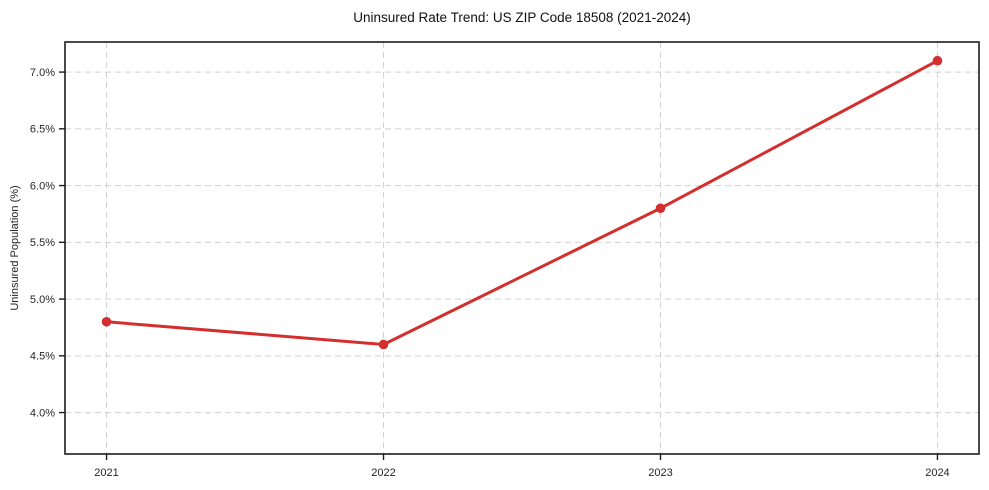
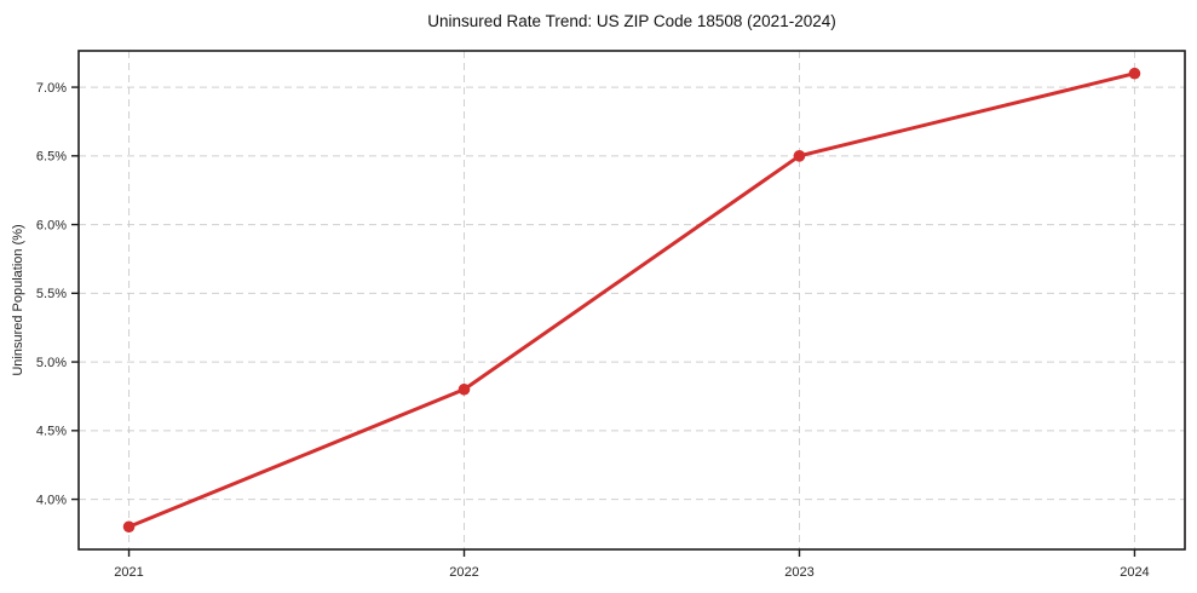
2021: 4.8% -> 3.8%
2022: 4.6% -> 4.8%
2023: 5.8% -> 6.5%
